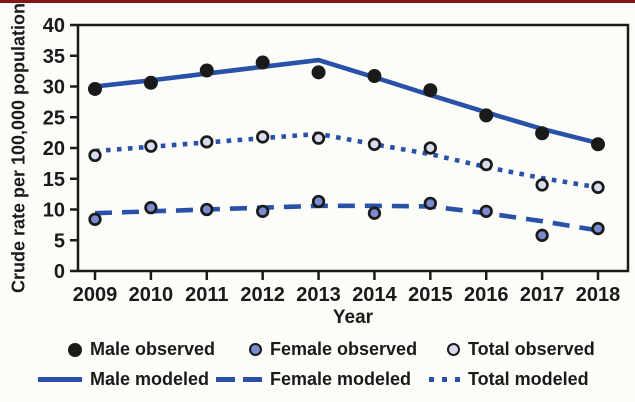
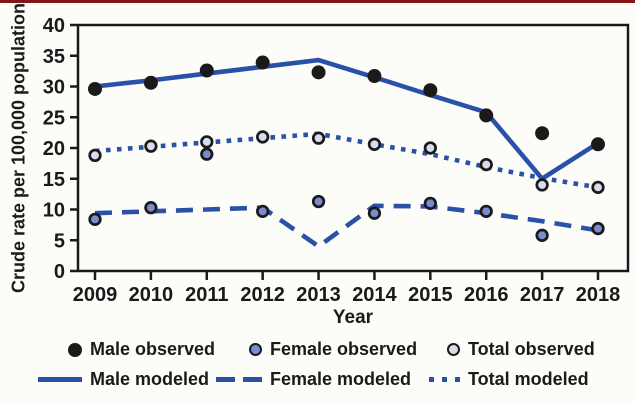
Female observed/2011: 10 -> 19
Female modeled/2013: 11 -> 4
Male modeled/2017: 23 -> 15
